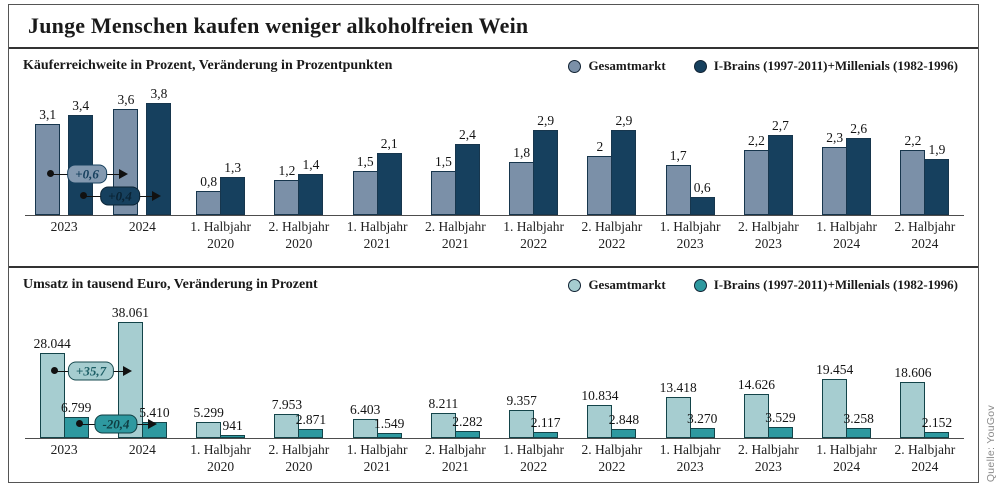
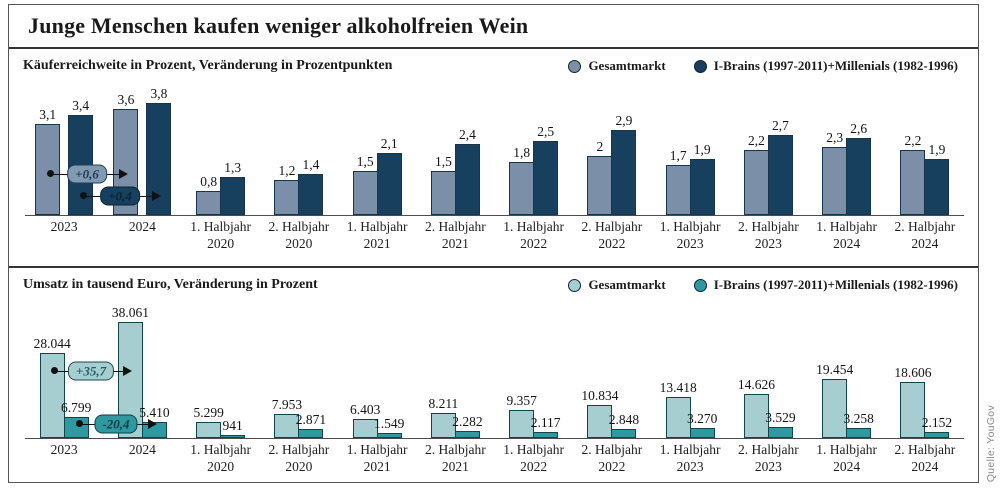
Käuferreichweite in Prozent, Veränderung in Prozentpunkten/I-Brains (1997-2011)+Millenials (1982-1996)/1. Halbjahr 2022: 2,9 -> 2,5
Käuferreichweite in Prozent, Veränderung in Prozentpunkten/I-Brains (1997-2011)+Millenials (1982-1996)/1. Halbjahr 2023: 0,6 -> 1,9
